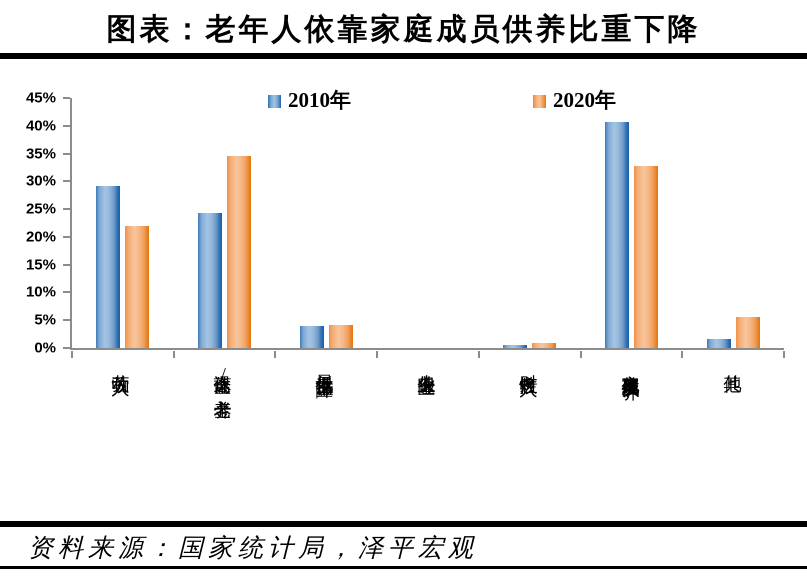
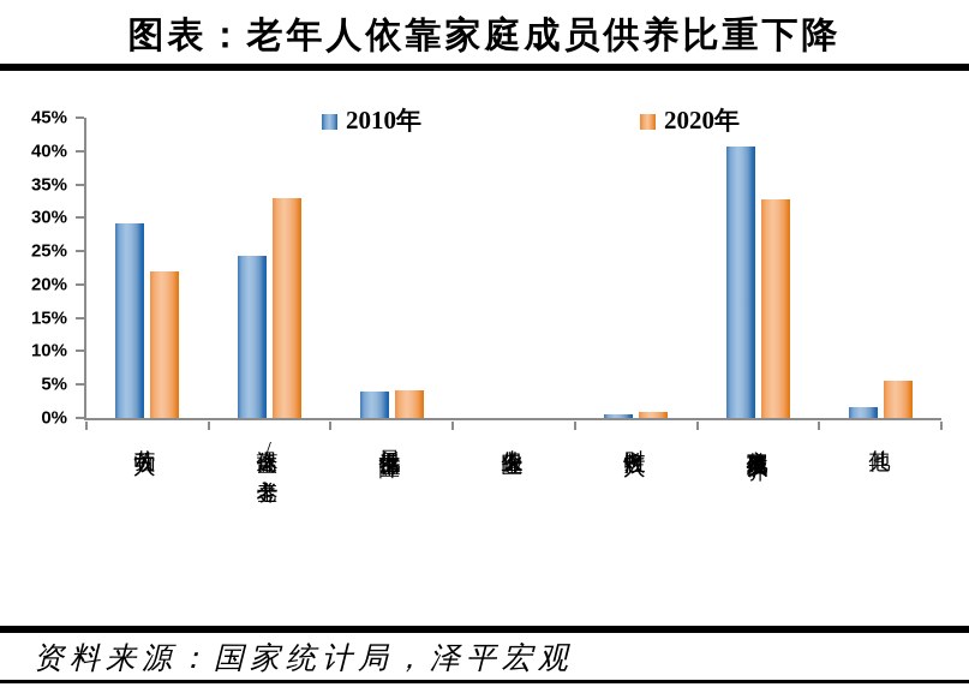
2020年/离退休金/养老金: 35% -> 33%
